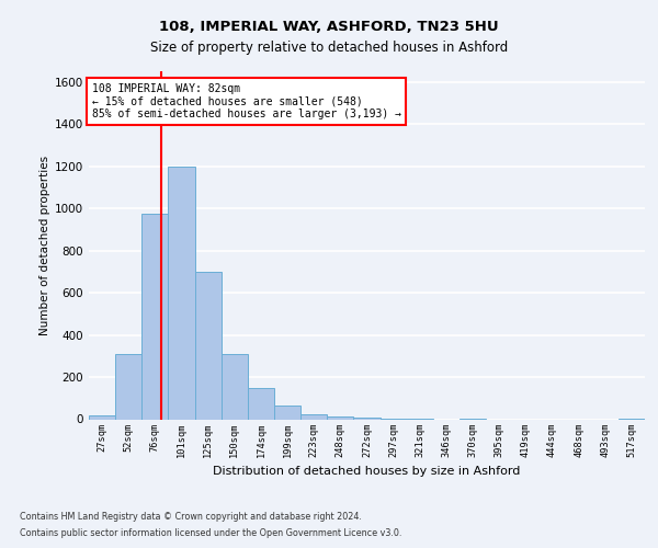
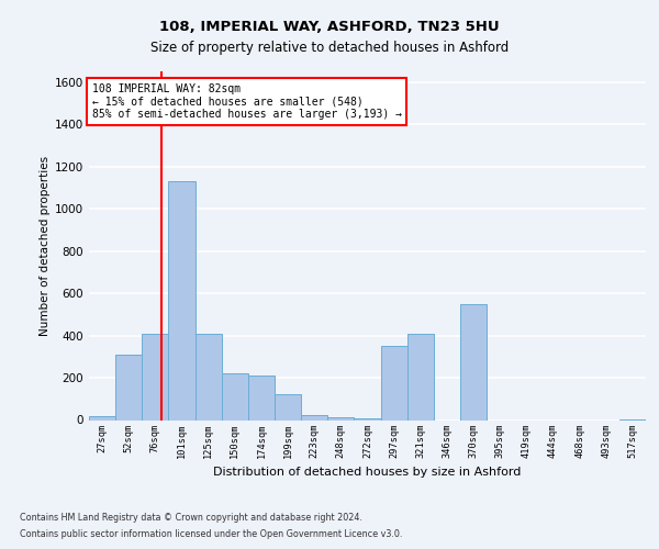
76sqm: 980 -> 410
101sqm: 1200 -> 1130
125sqm: 700 -> 410
150sqm: 310 -> 220
174sqm: 150 -> 210
199sqm: 60 -> 120
297sqm: 0 -> 350
321sqm: 0 -> 410
370sqm: 0 -> 550
